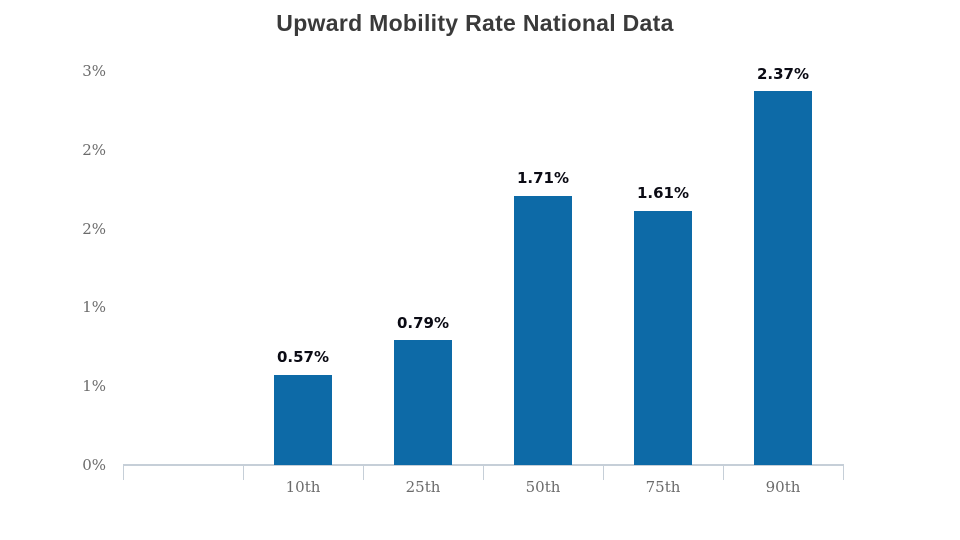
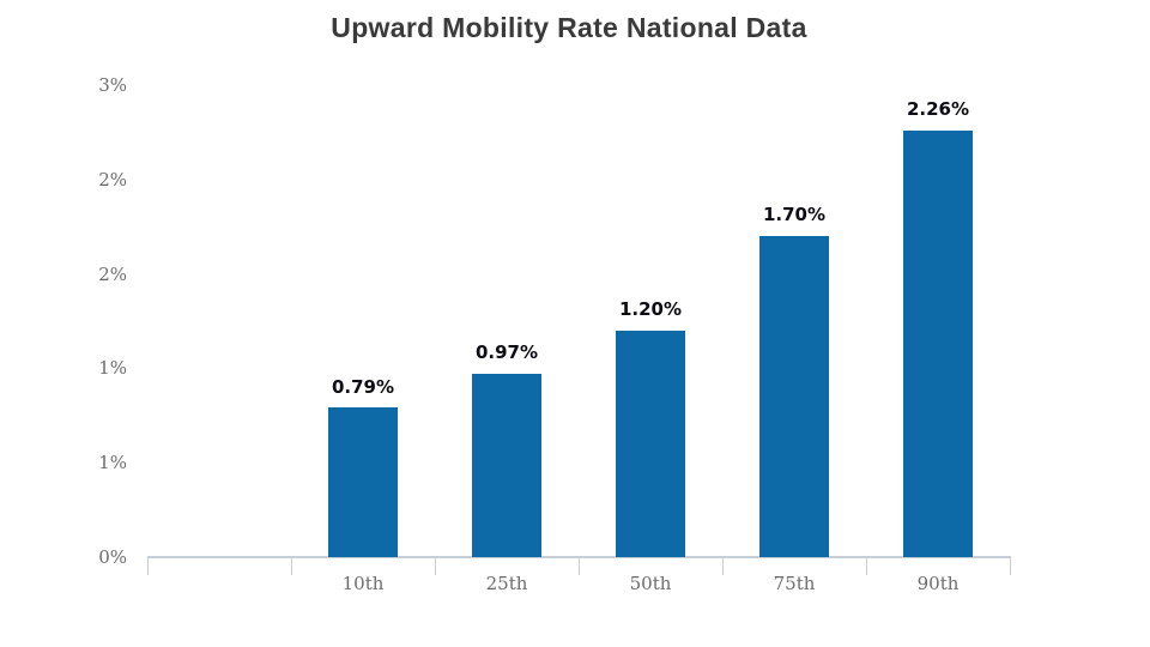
10th: 0.57% -> 0.79%
25th: 0.79% -> 0.97%
50th: 1.71% -> 1.20%
75th: 1.61% -> 1.70%
90th: 2.37% -> 2.26%
